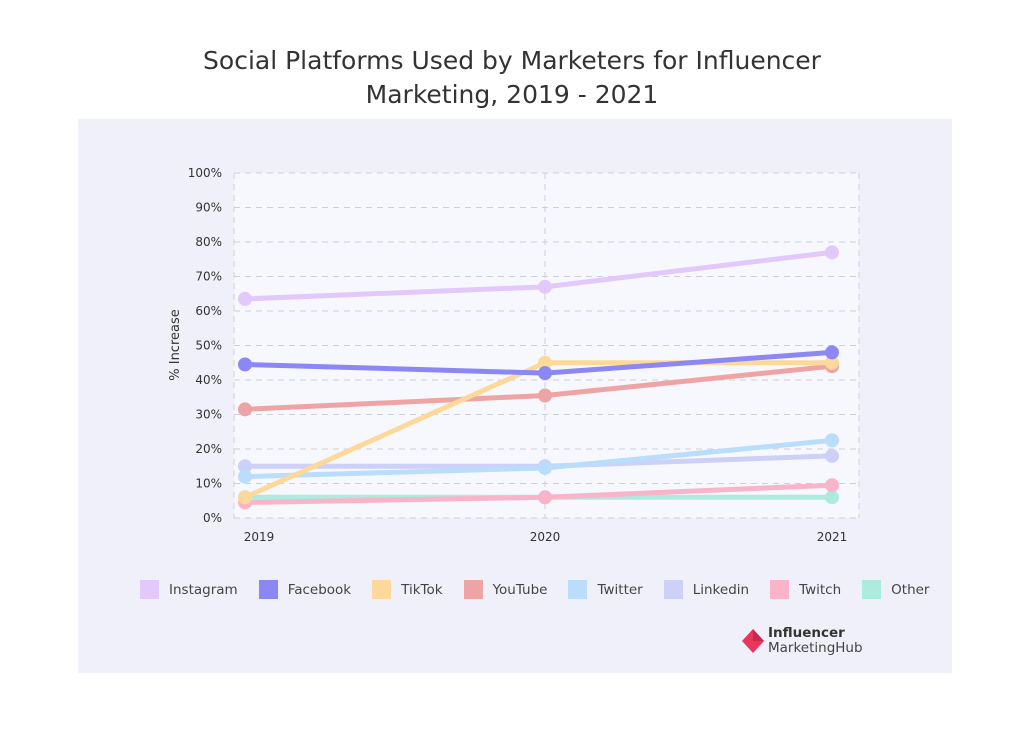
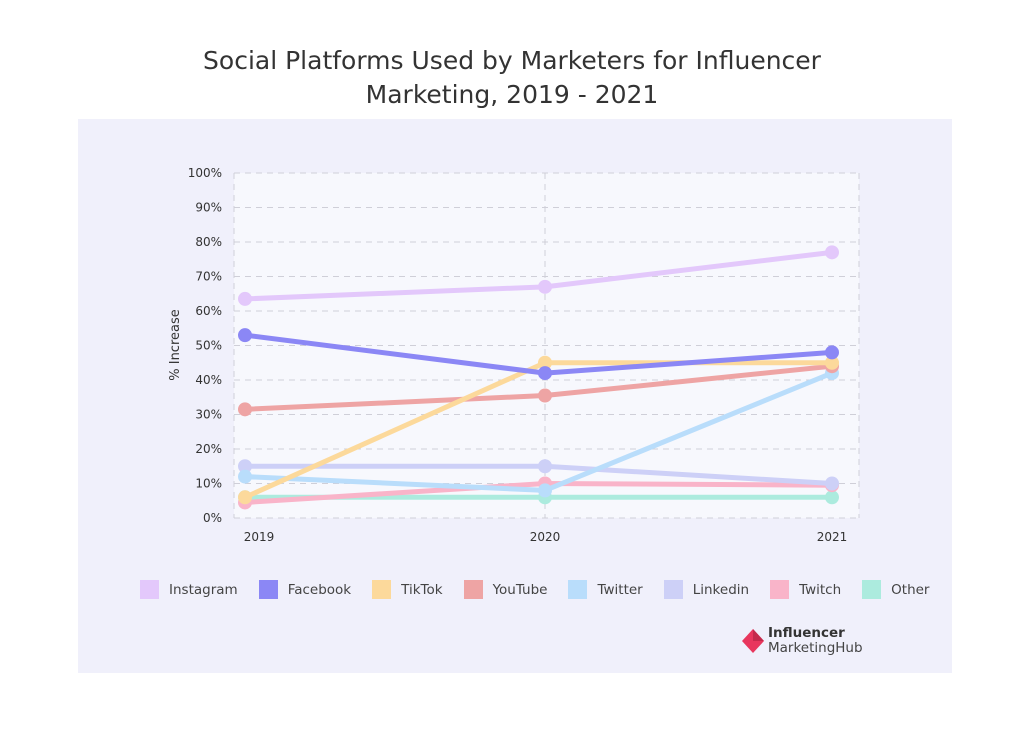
Facebook/2019: 44% -> 53%
Twitter/2020: 14% -> 8%
Twitch/2020: 6% -> 10%
Twitter/2021: 22% -> 42%
Linkedin/2021: 18% -> 10%
